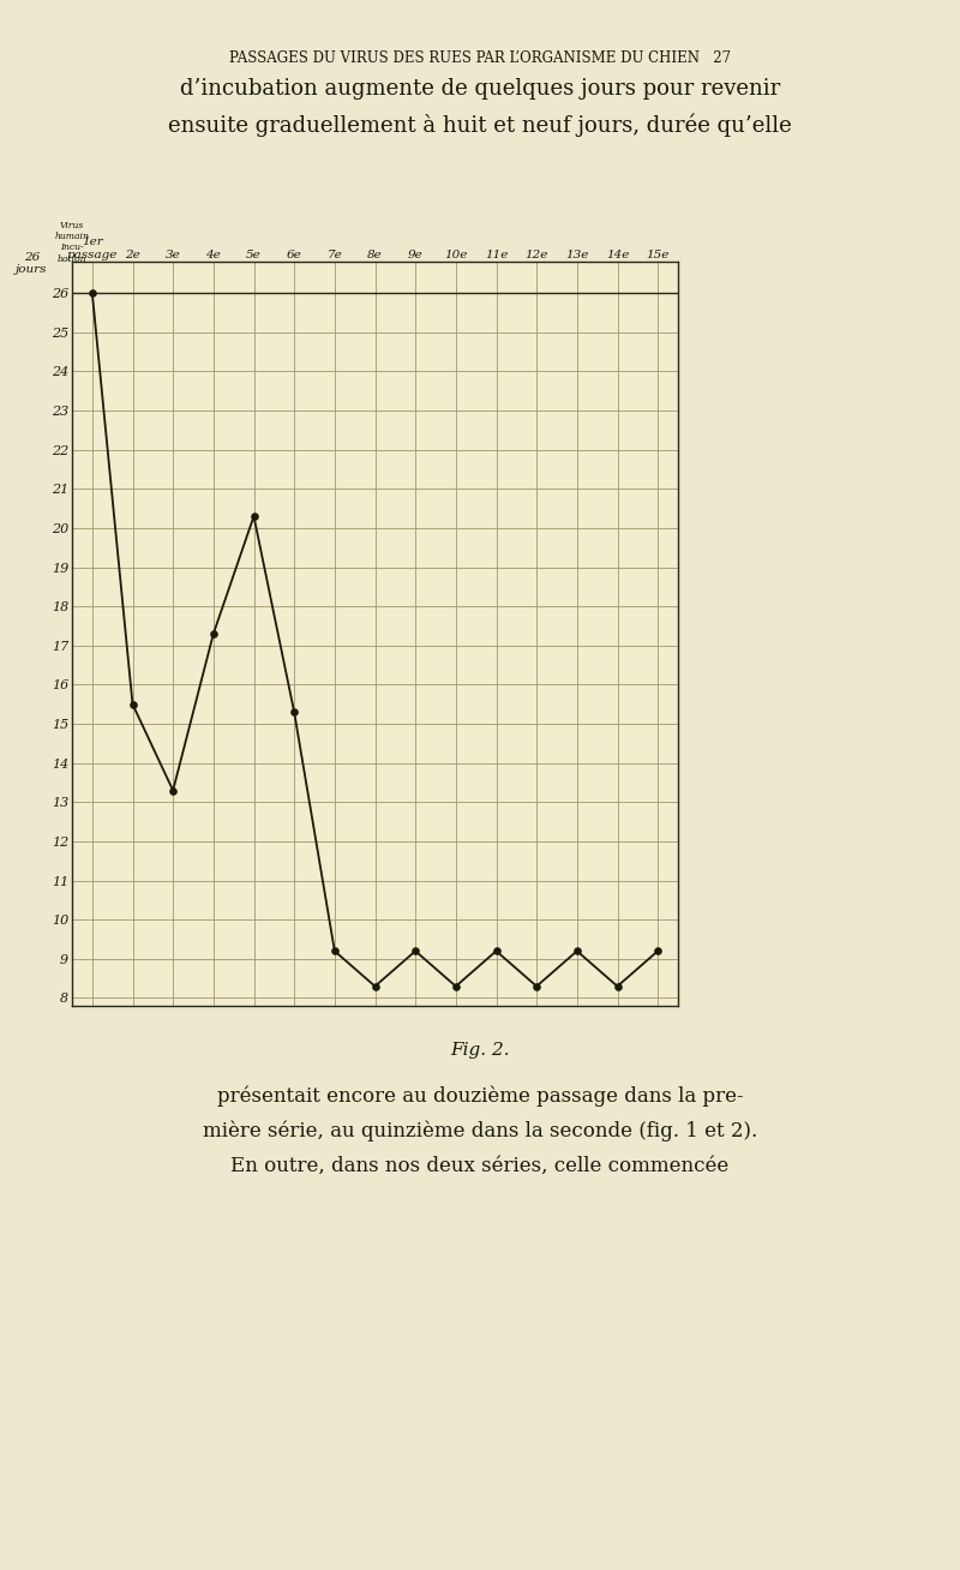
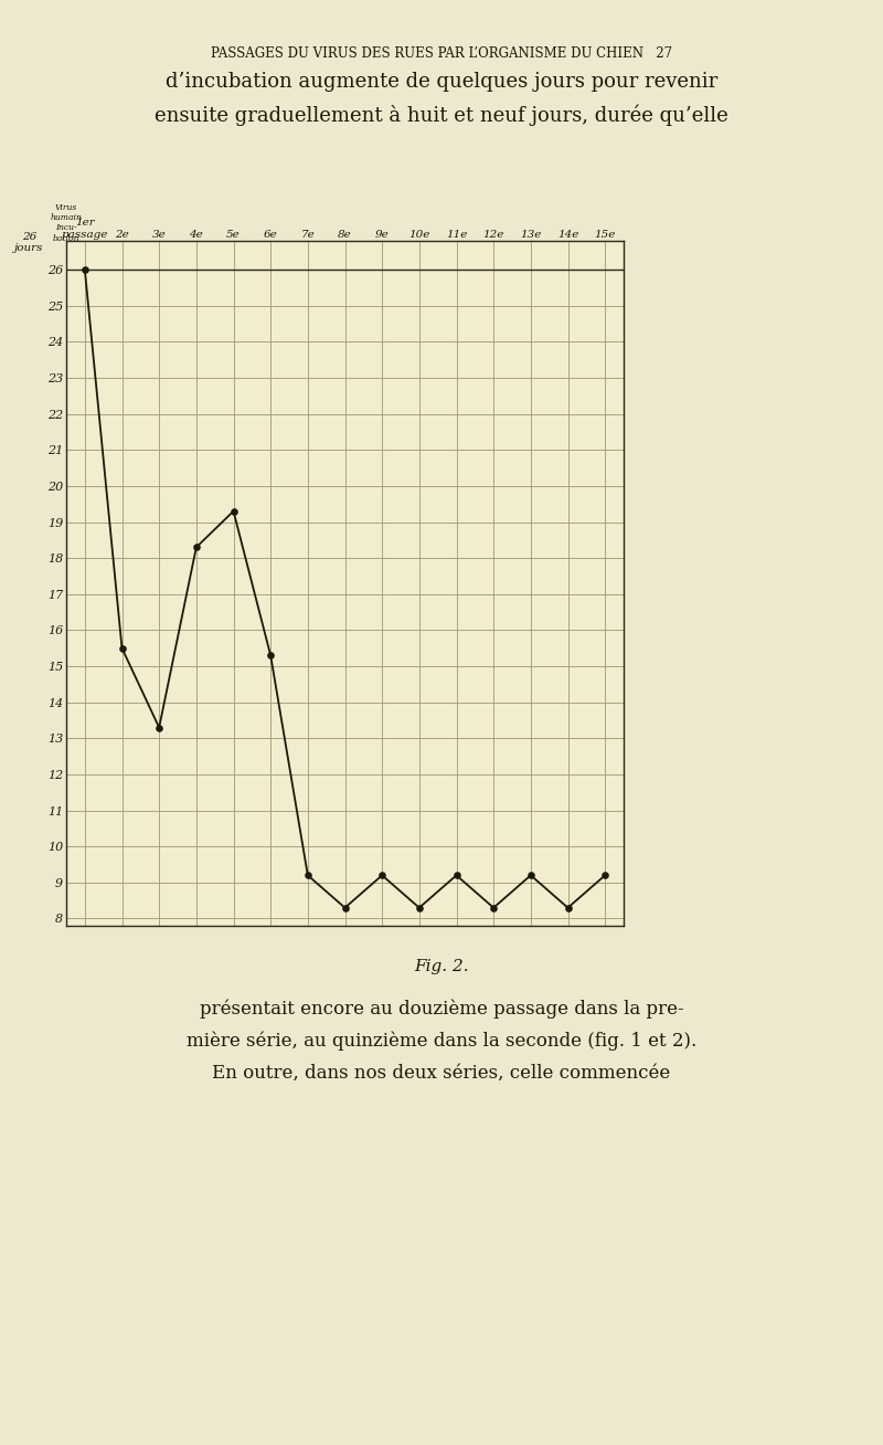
4e: 17.3 -> 18.3
5e: 20.3 -> 19.3
